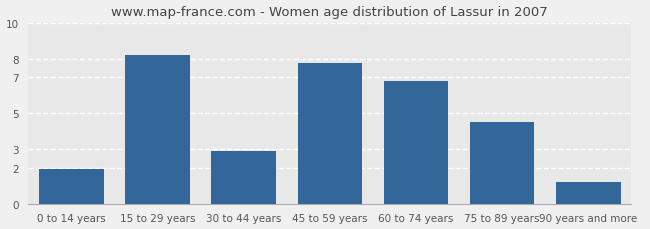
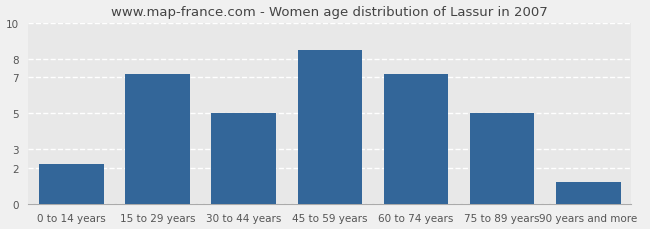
0 to 14 years: 1.9 -> 2.2
15 to 29 years: 8.2 -> 7.2
30 to 44 years: 2.9 -> 5.0
45 to 59 years: 7.8 -> 8.5
60 to 74 years: 6.8 -> 7.2
75 to 89 years: 4.5 -> 5.0
